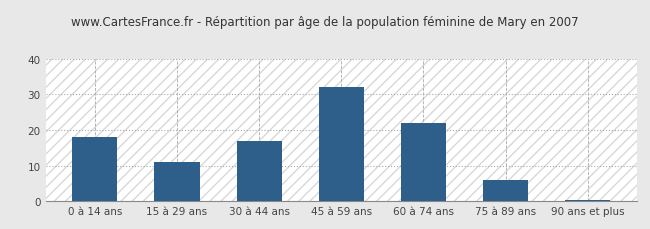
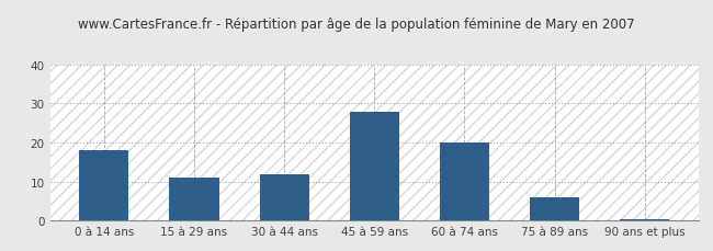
30 à 44 ans: 17.0 -> 12.0
45 à 59 ans: 32.0 -> 28.0
60 à 74 ans: 22.0 -> 20.0
